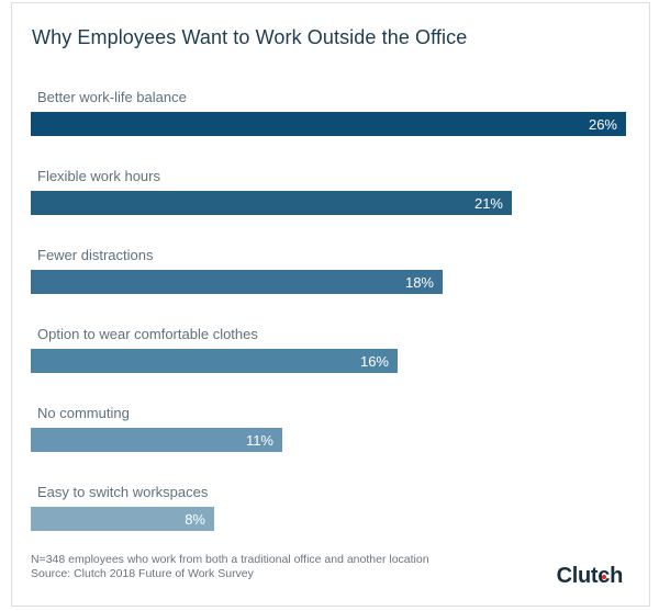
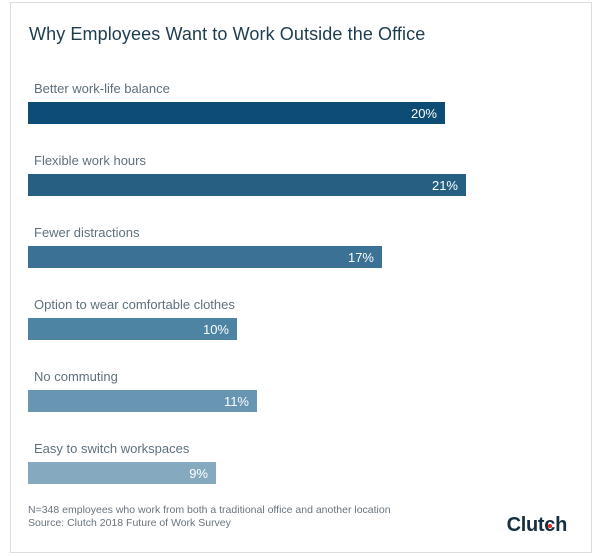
Better work-life balance: 26% -> 20%
Fewer distractions: 18% -> 17%
Option to wear comfortable clothes: 16% -> 10%
Easy to switch workspaces: 8% -> 9%
